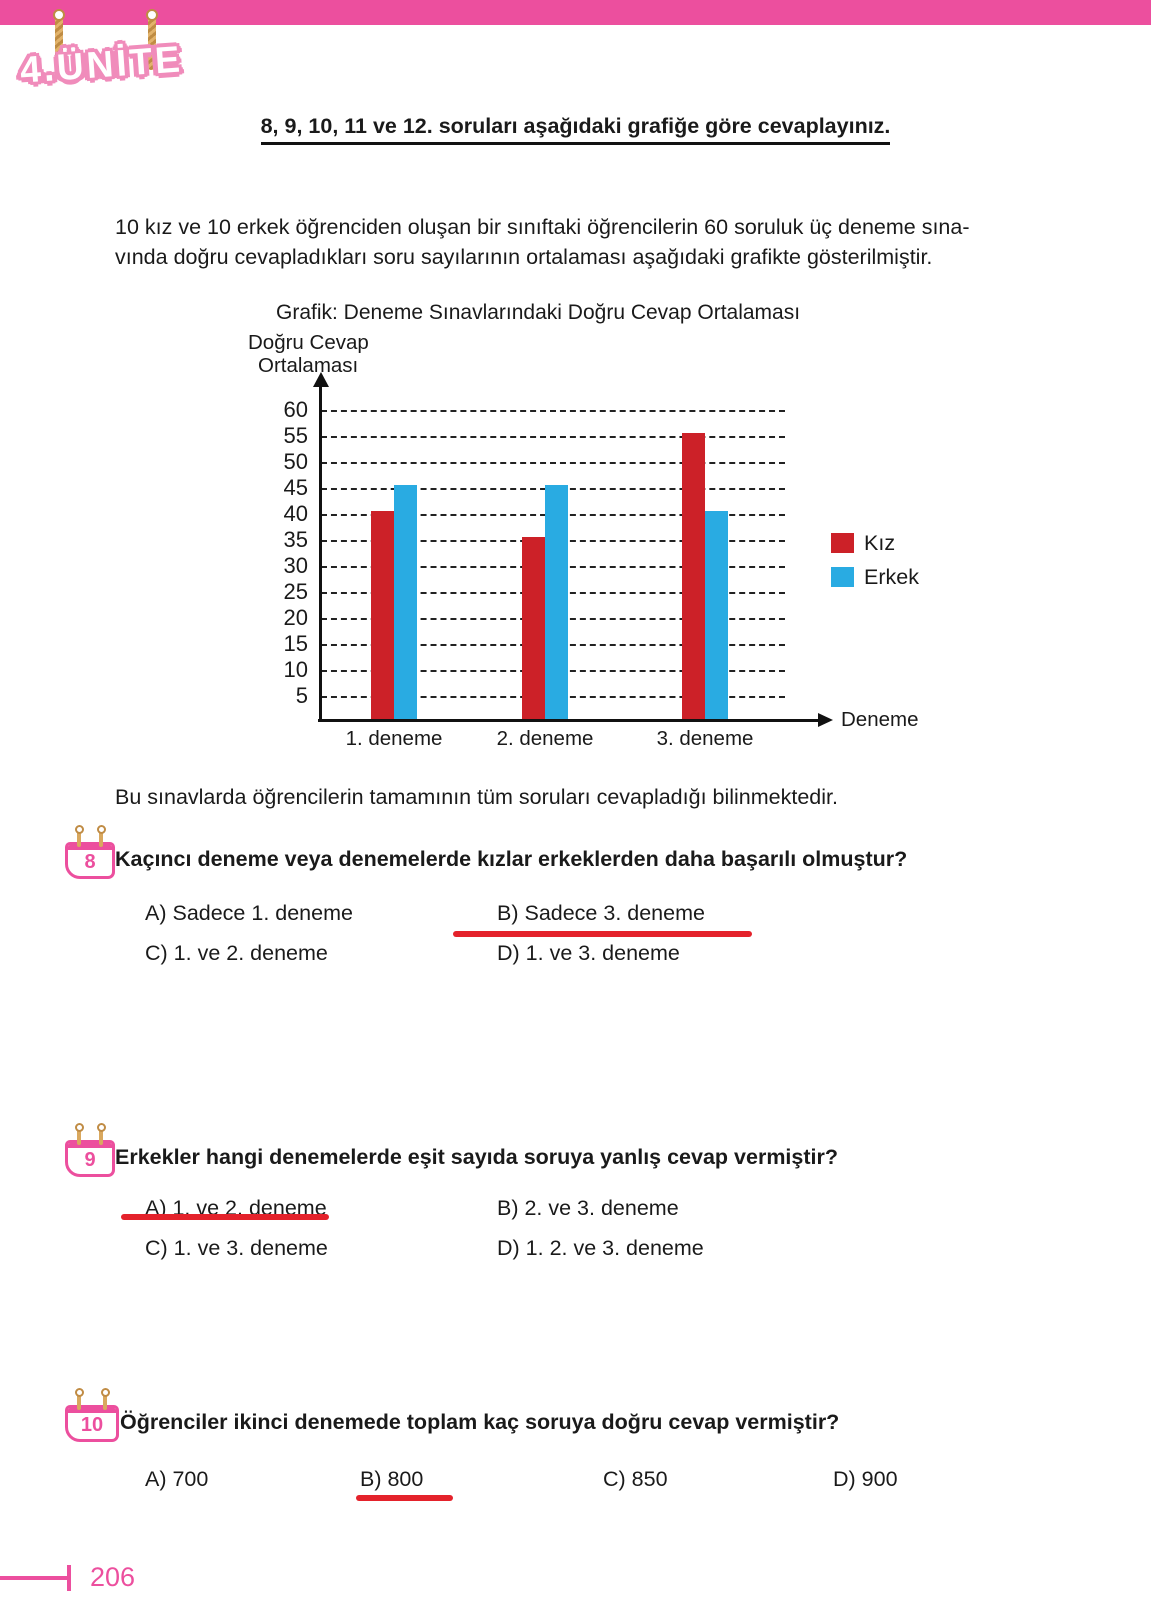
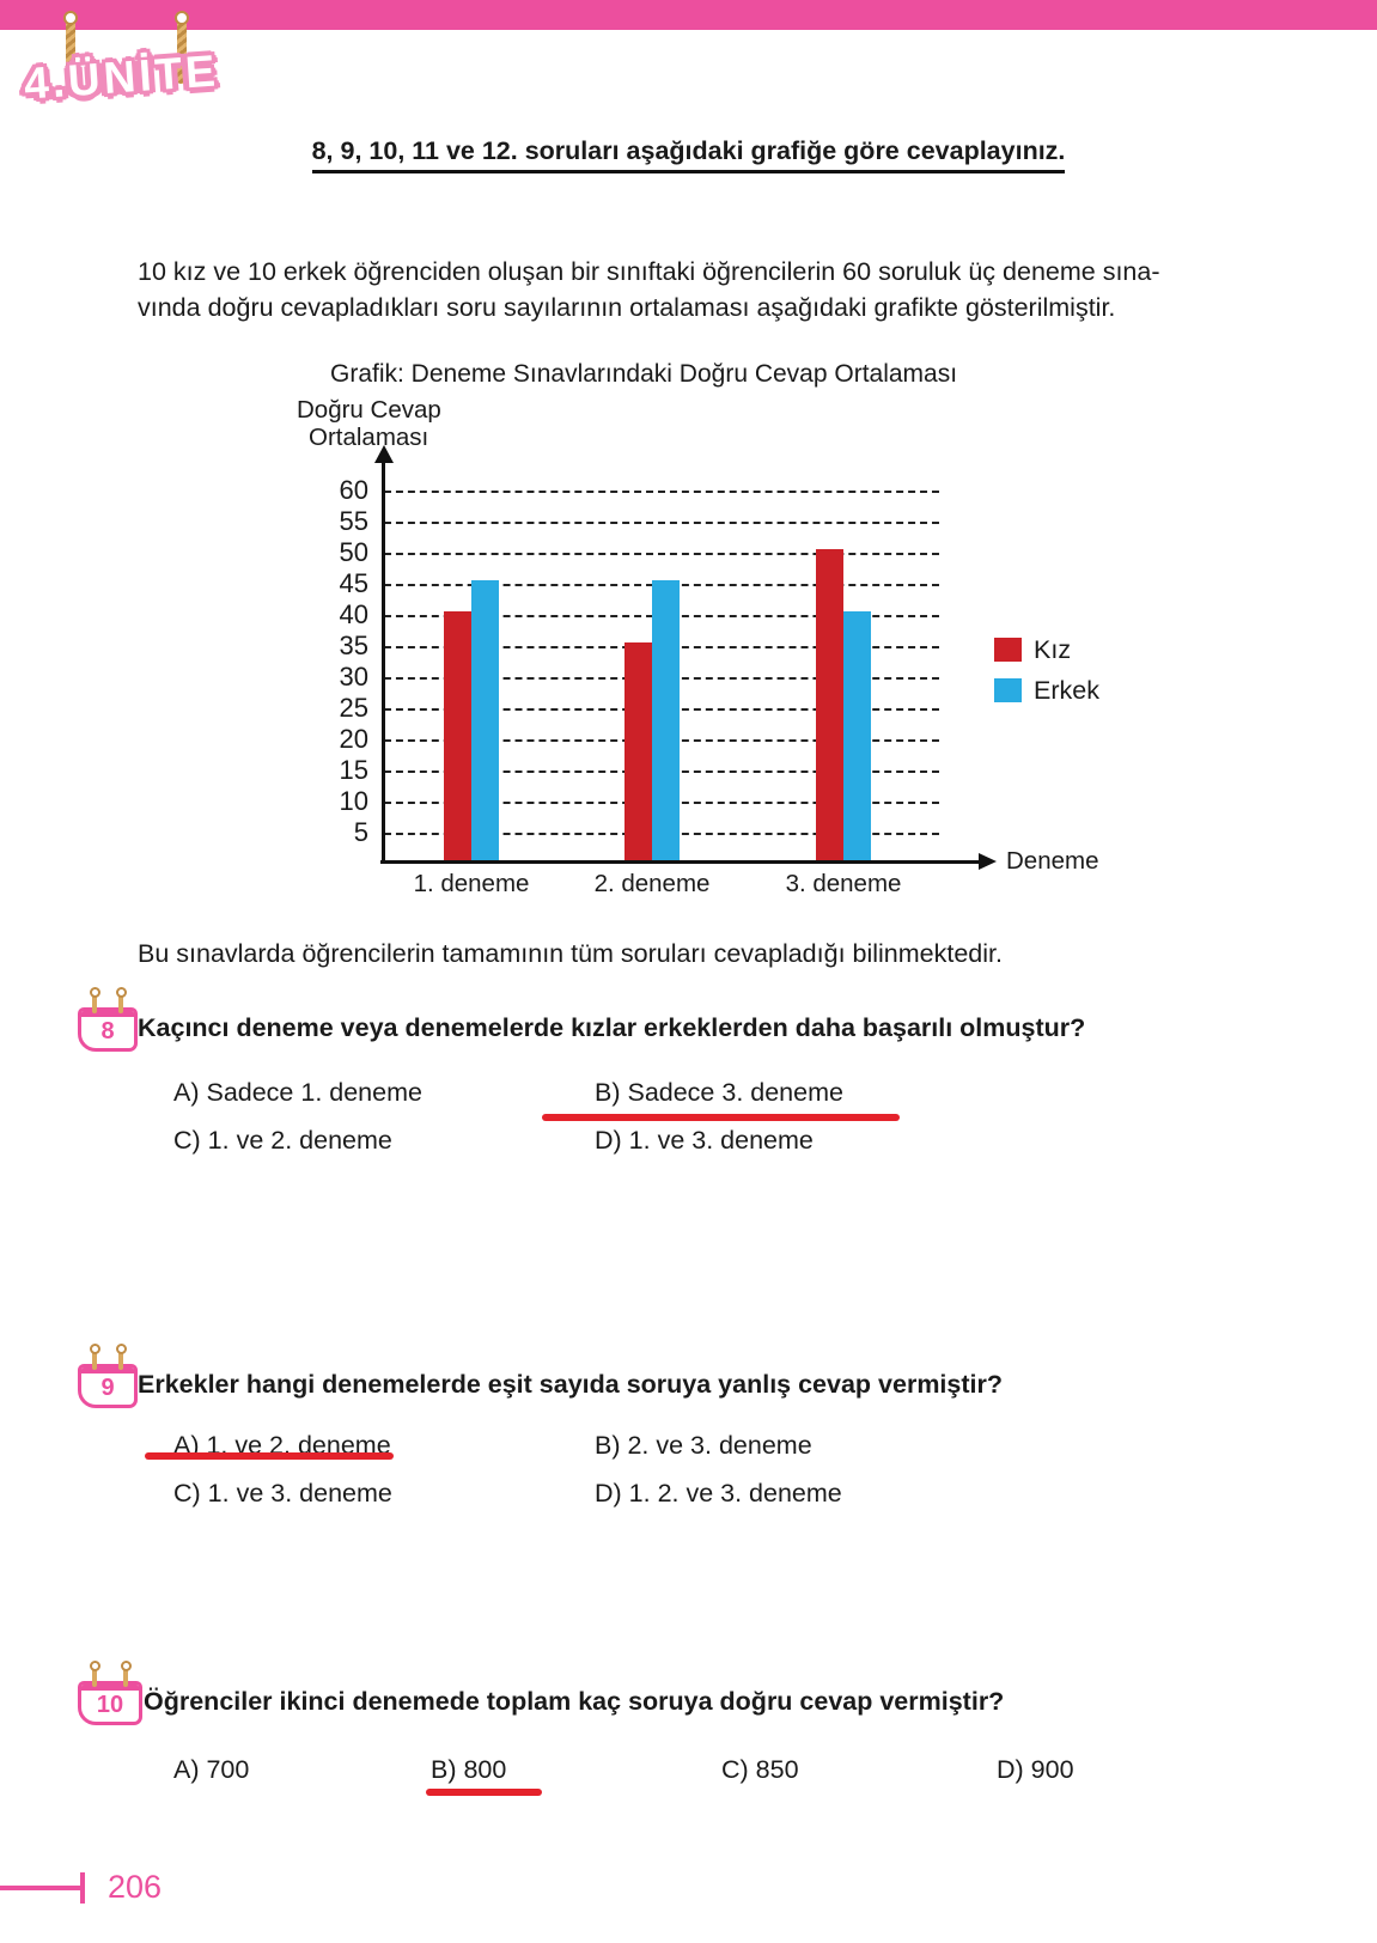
Kız/3. deneme: 55 -> 50
